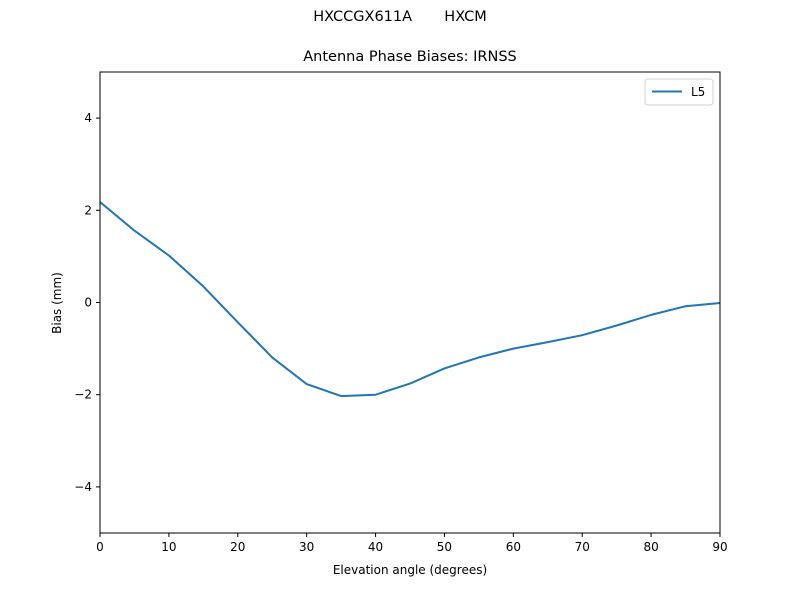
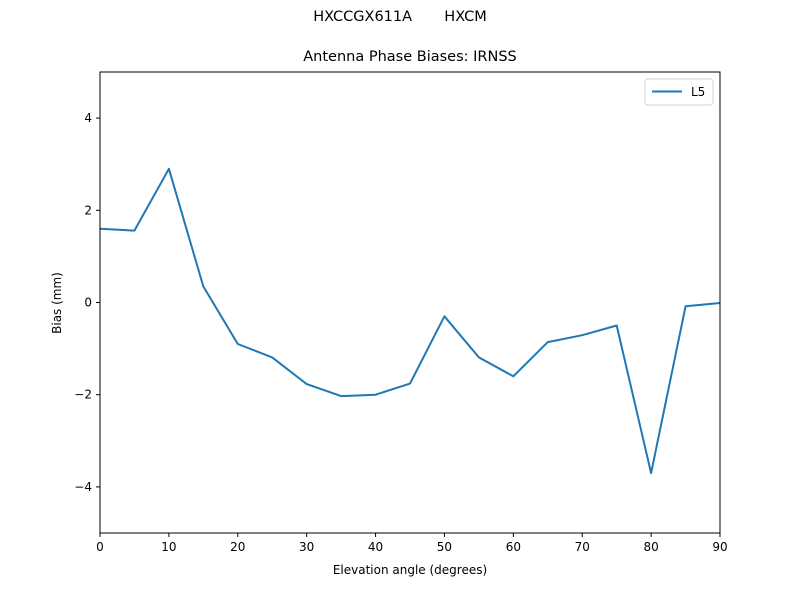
0: 2.2 -> 1.6
10: 1.0 -> 2.9
20: -0.4 -> -0.9
50: -1.4 -> -0.3
60: -1.0 -> -1.6
80: -0.3 -> -3.7
